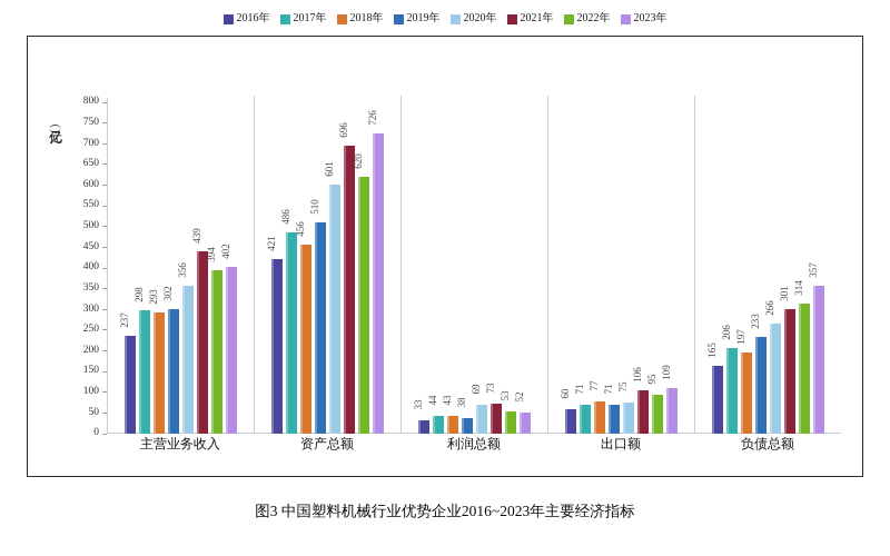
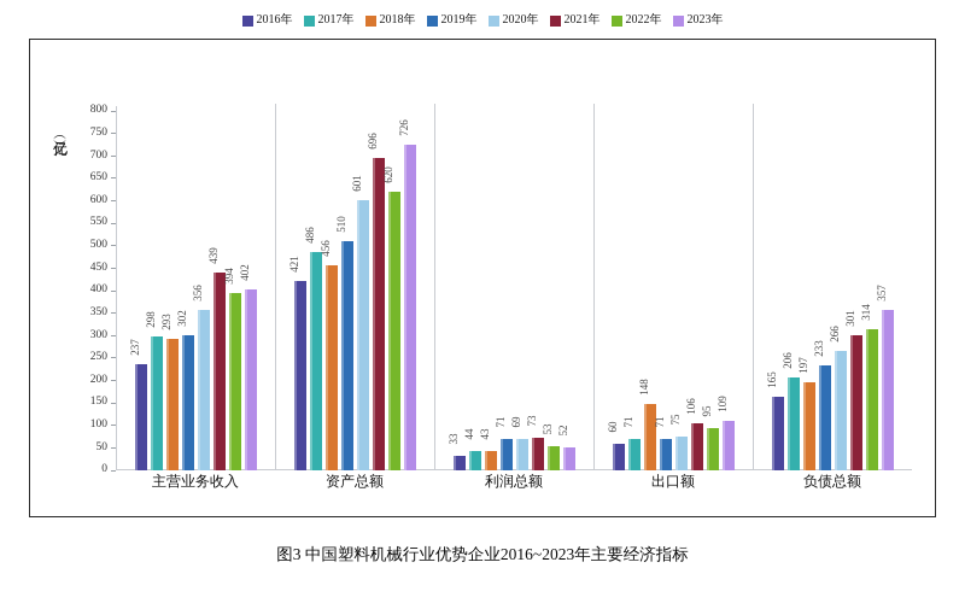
2019年/利润总额: 38 -> 71
2018年/出口额: 77 -> 148
